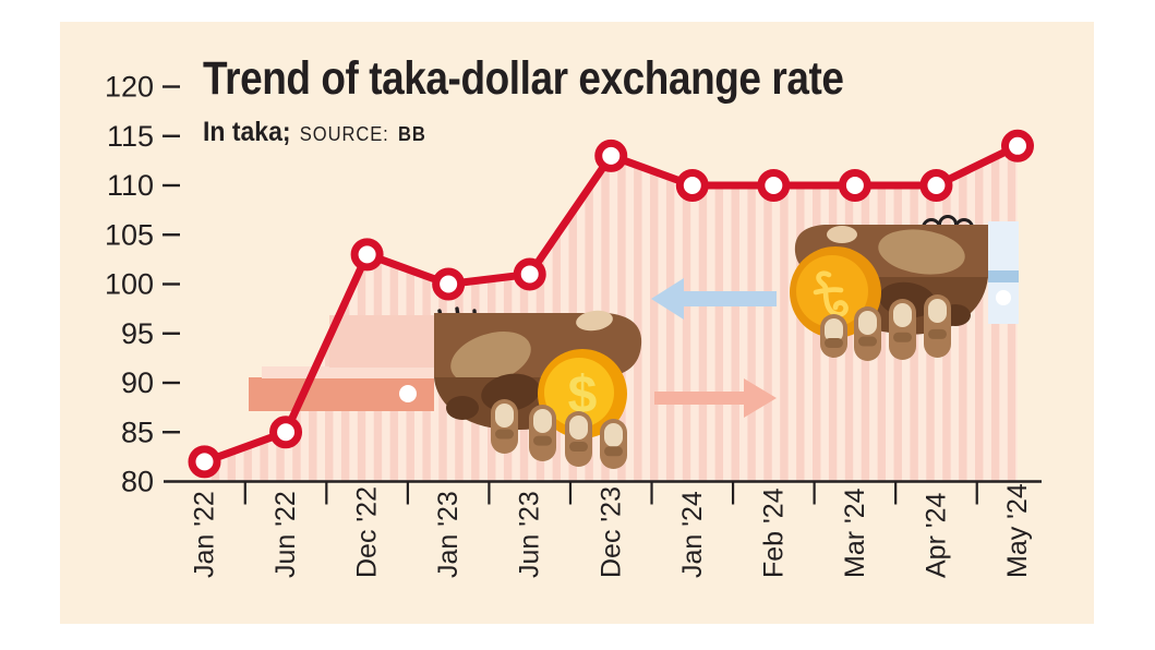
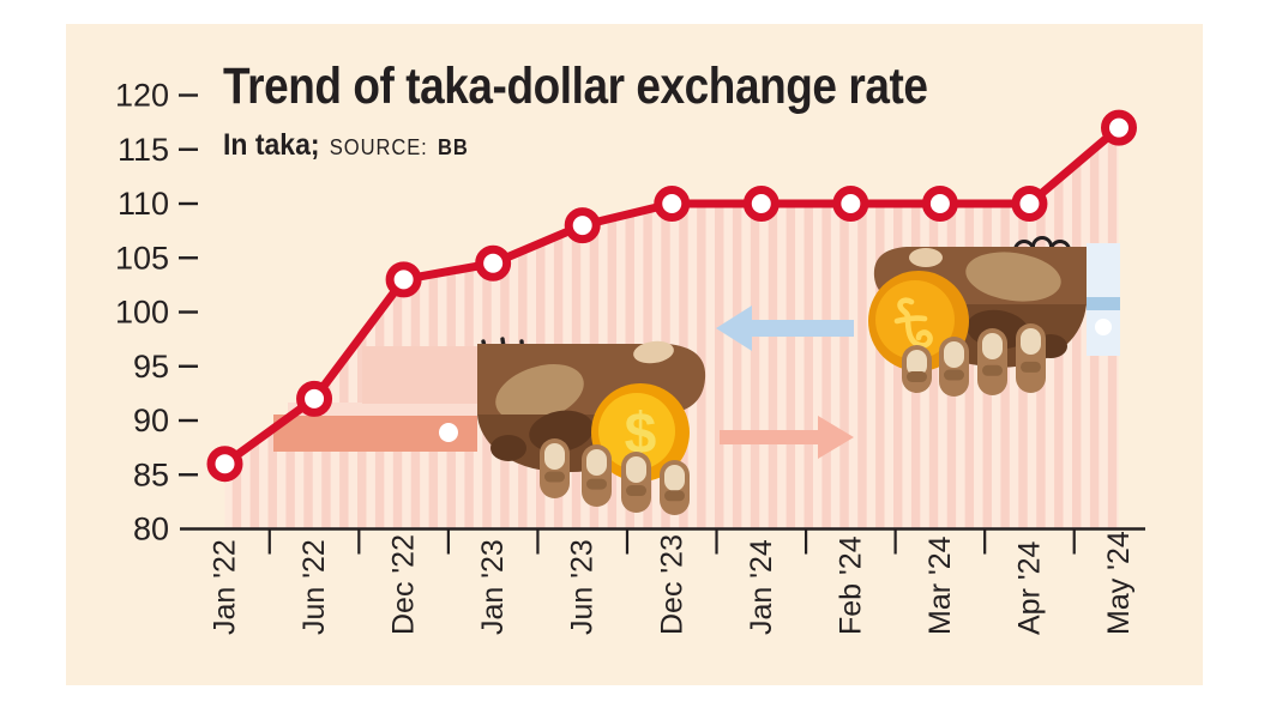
Jan '22: 82 -> 86
Jun '22: 85 -> 92
Jan '23: 100 -> 104
Jun '23: 101 -> 108
Dec '23: 113 -> 110
May '24: 114 -> 117
